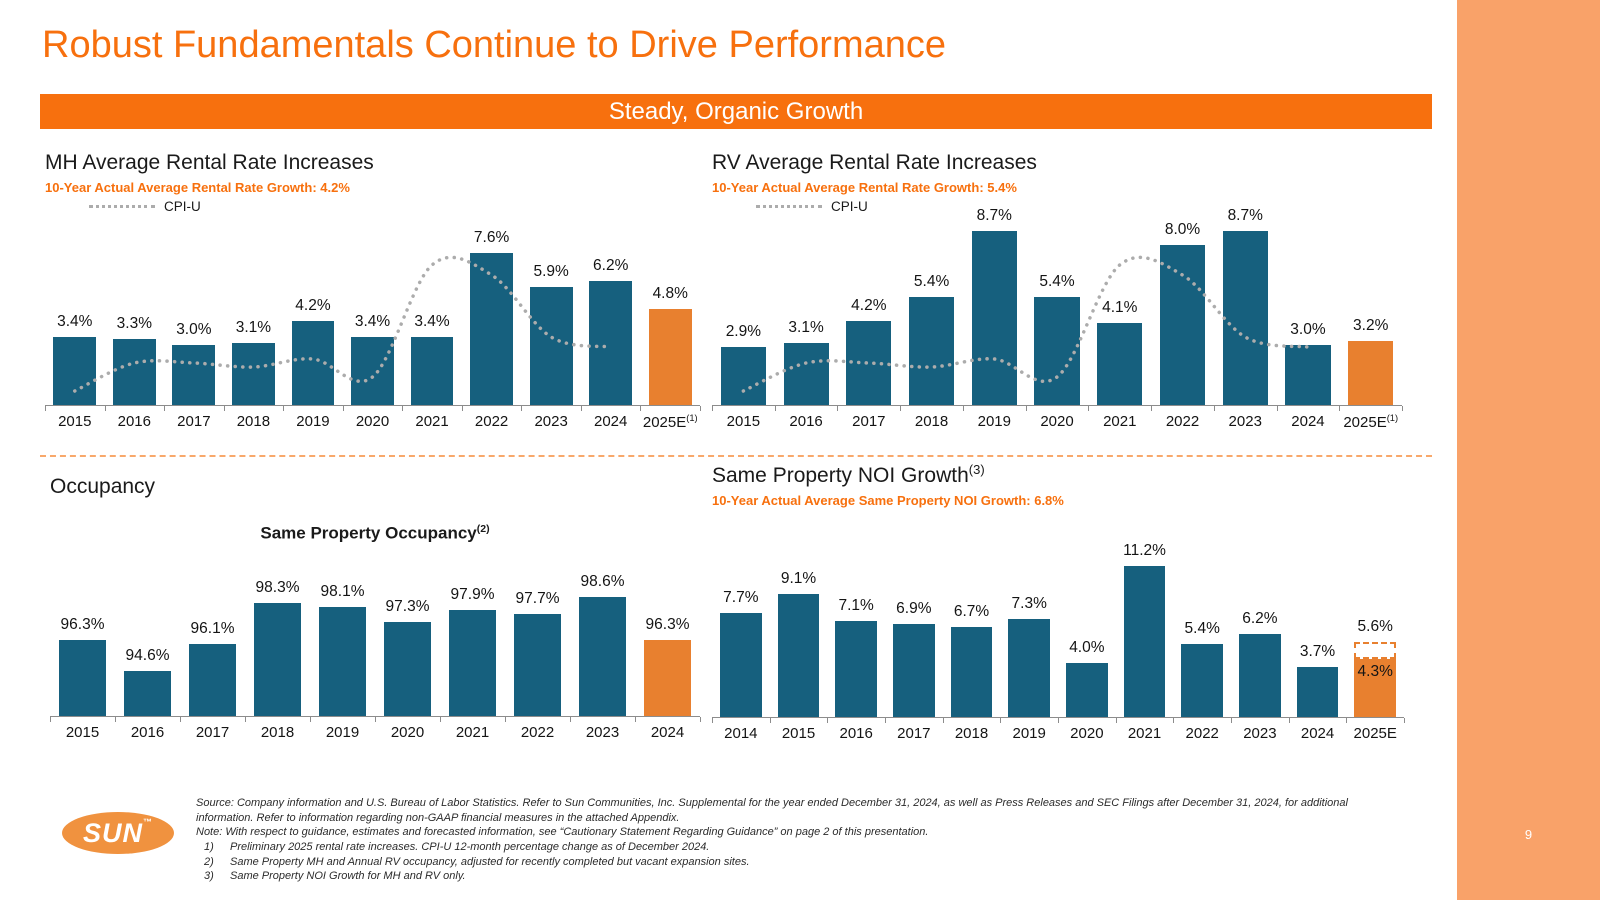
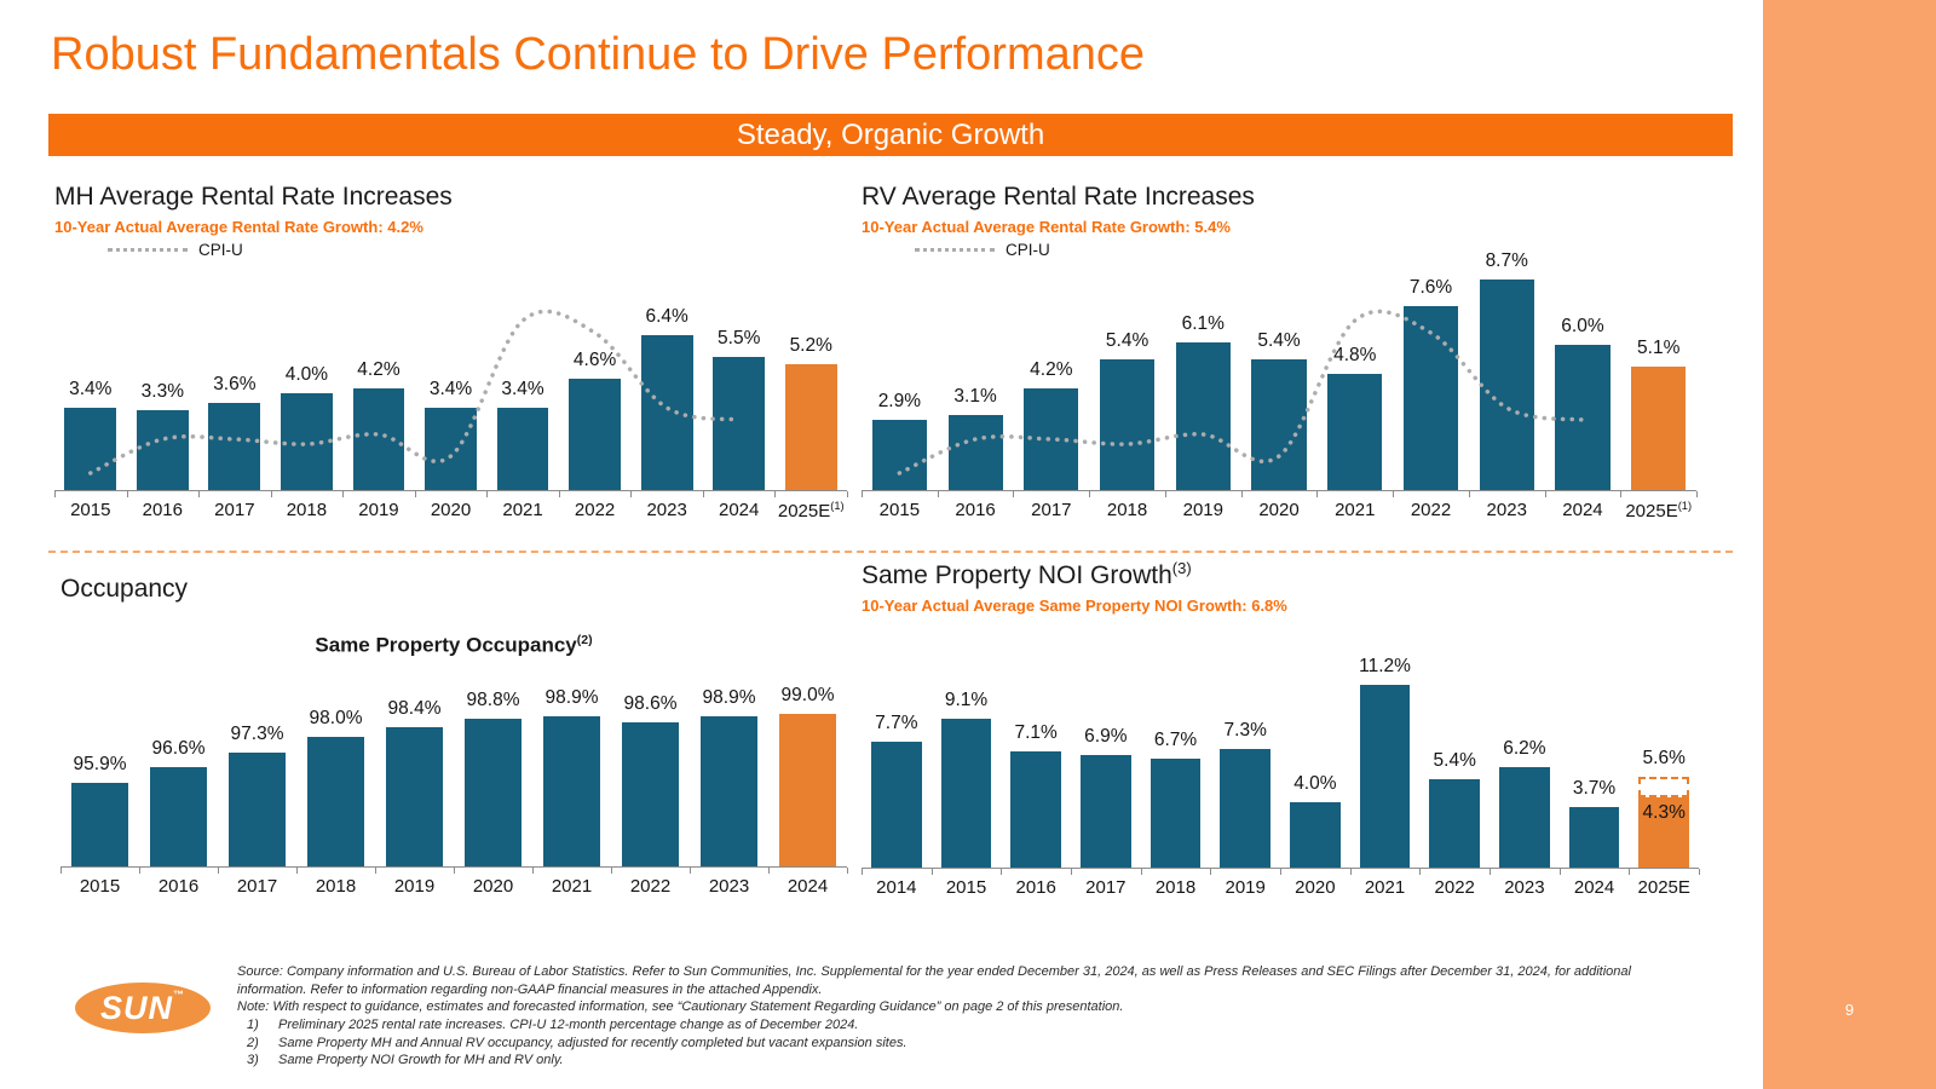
MH Average Rental Rate Increases/2017: 3.0% -> 3.6%
MH Average Rental Rate Increases/2018: 3.1% -> 4.0%
MH Average Rental Rate Increases/2022: 7.6% -> 4.6%
MH Average Rental Rate Increases/2023: 5.9% -> 6.4%
MH Average Rental Rate Increases/2024: 6.2% -> 5.5%
MH Average Rental Rate Increases/2025E: 4.8% -> 5.2%
RV Average Rental Rate Increases/2019: 8.7% -> 6.1%
RV Average Rental Rate Increases/2021: 4.1% -> 4.8%
RV Average Rental Rate Increases/2022: 8.0% -> 7.6%
RV Average Rental Rate Increases/2024: 3.0% -> 6.0%
RV Average Rental Rate Increases/2025E: 3.2% -> 5.1%
Same Property Occupancy/2015: 96.3% -> 95.9%
Same Property Occupancy/2016: 94.6% -> 96.6%
Same Property Occupancy/2017: 96.1% -> 97.3%
Same Property Occupancy/2018: 98.3% -> 98.0%
Same Property Occupancy/2019: 98.1% -> 98.4%
Same Property Occupancy/2020: 97.3% -> 98.8%
Same Property Occupancy/2021: 97.9% -> 98.9%
Same Property Occupancy/2022: 97.7% -> 98.6%
Same Property Occupancy/2023: 98.6% -> 98.9%
Same Property Occupancy/2024: 96.3% -> 99.0%
